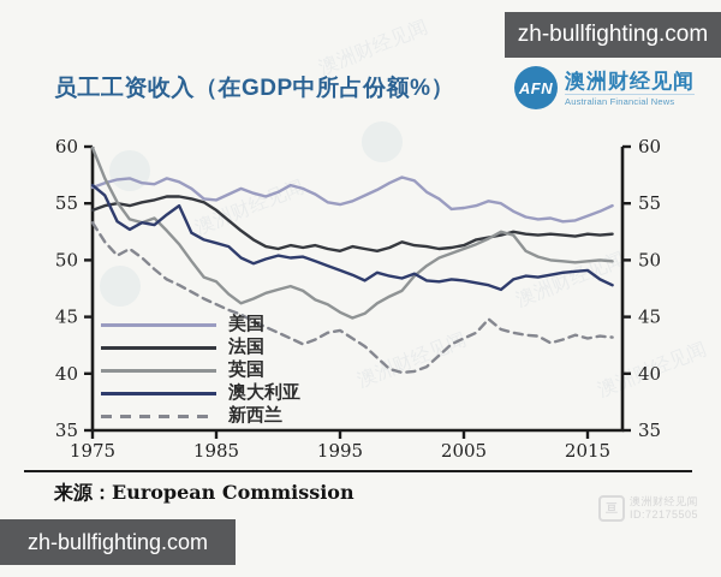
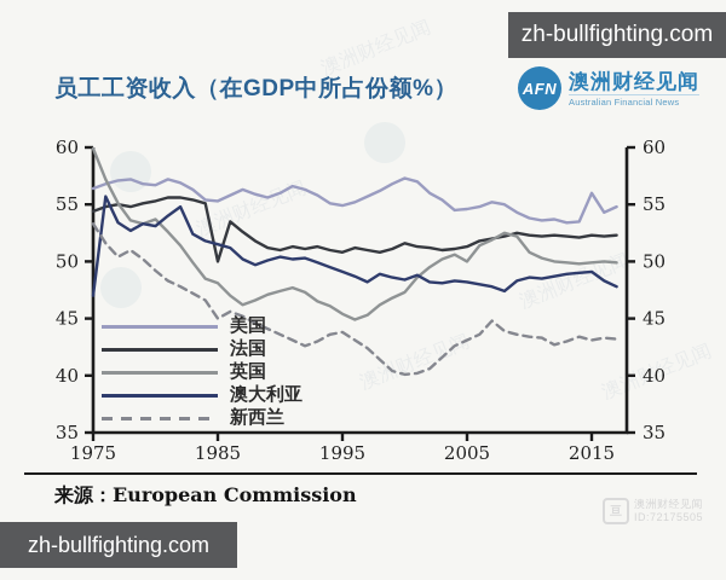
澳大利亚/1975: 57 -> 47
法国/1985: 54 -> 50
新西兰/1985: 46 -> 45
英国/2005: 51 -> 50
美国/2015: 54 -> 56
